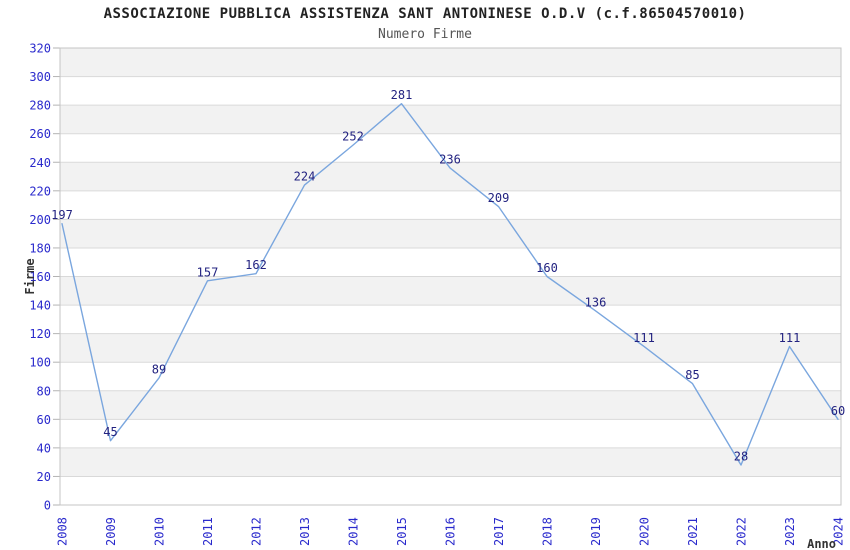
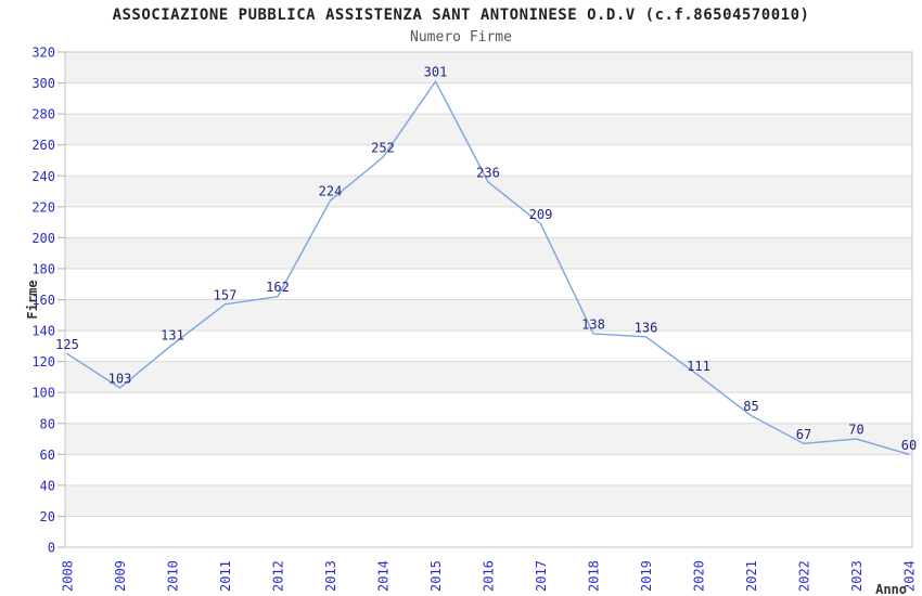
2008: 197 -> 125
2009: 45 -> 103
2010: 89 -> 131
2015: 281 -> 301
2018: 160 -> 138
2022: 28 -> 67
2023: 111 -> 70
